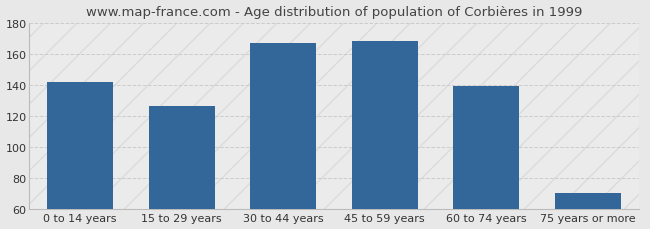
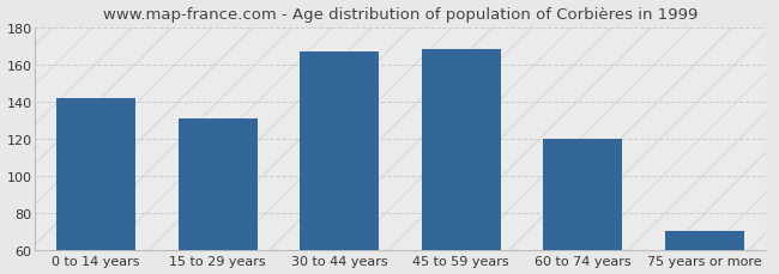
15 to 29 years: 126 -> 131
60 to 74 years: 139 -> 120
